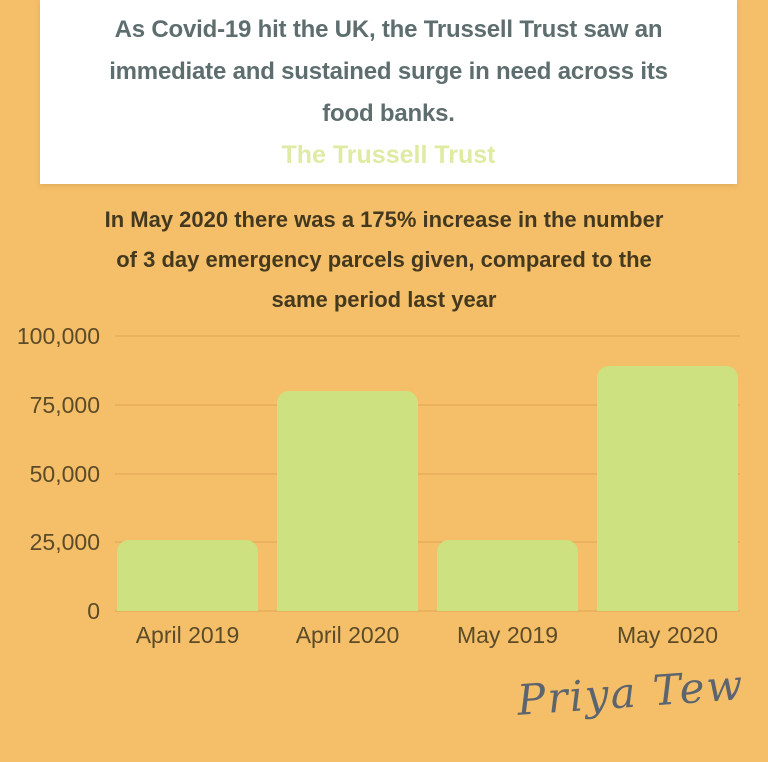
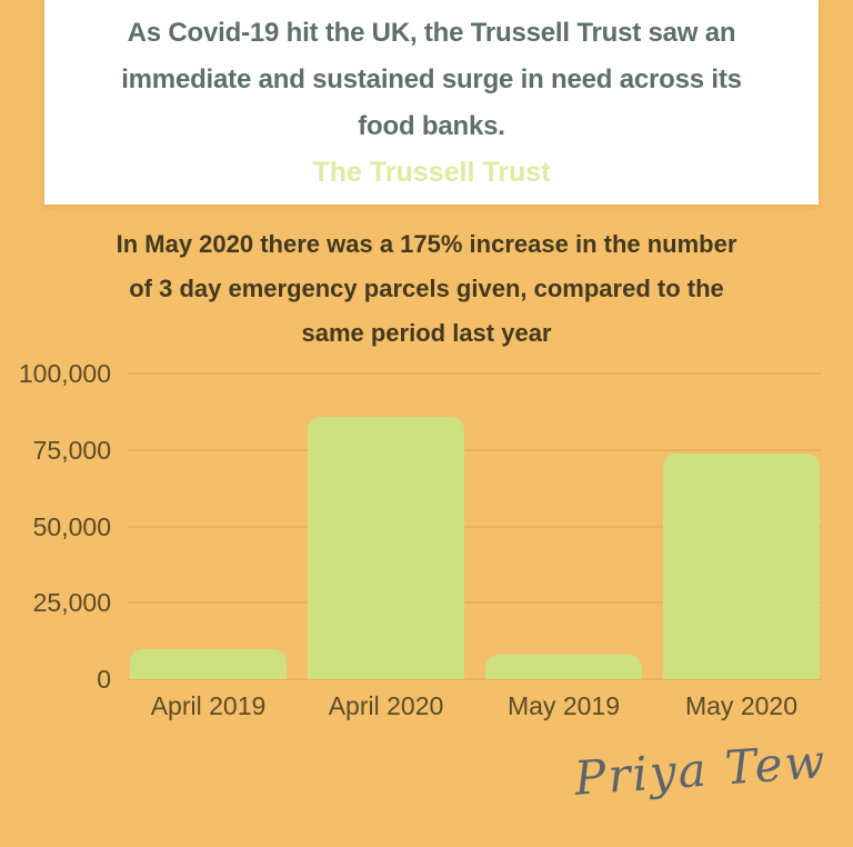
April 2019: 26000 -> 10000
April 2020: 80000 -> 86000
May 2019: 26000 -> 8000
May 2020: 89000 -> 74000
